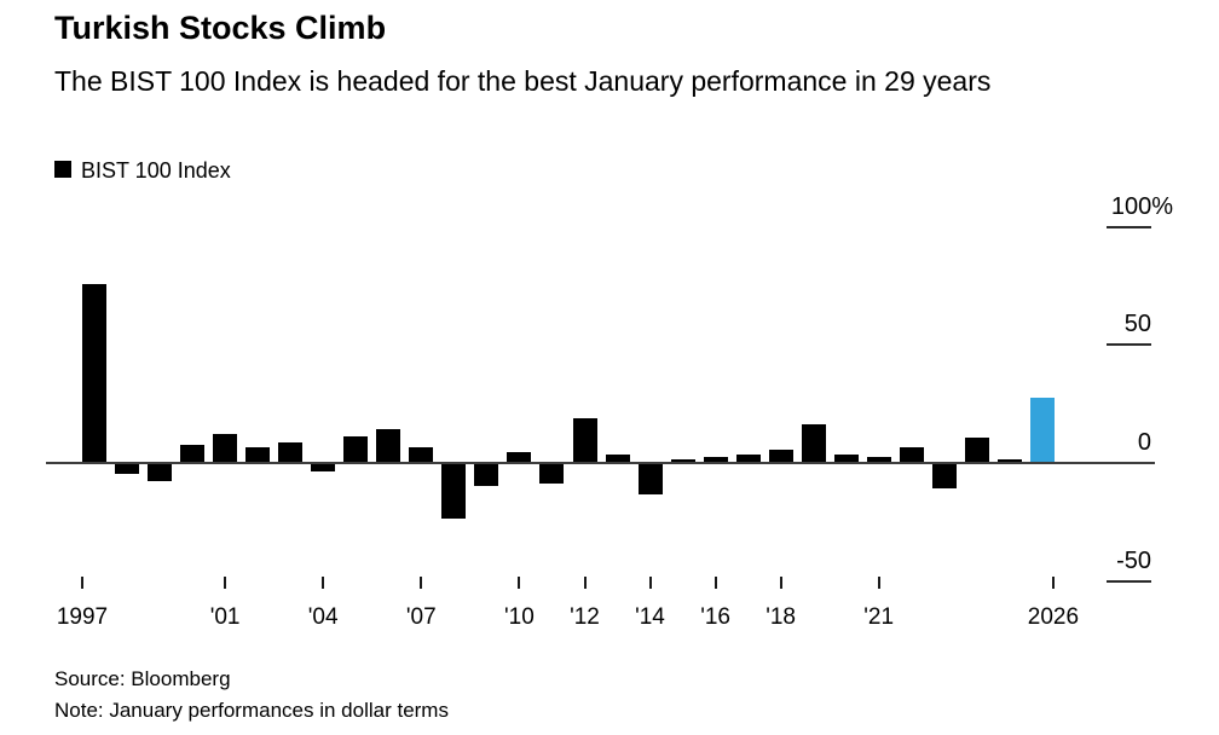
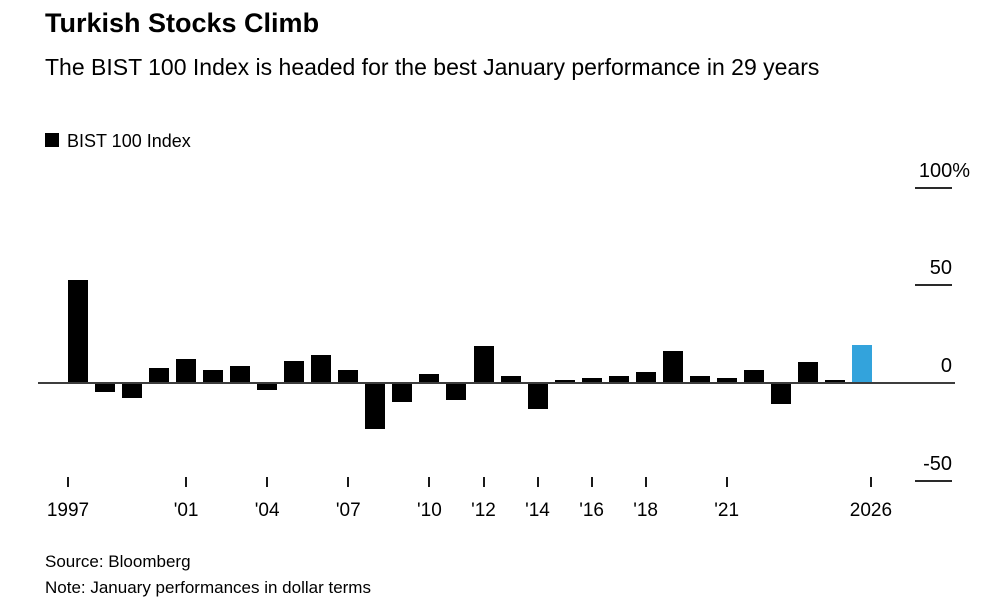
1997: 75 -> 52
2026: 27 -> 19
